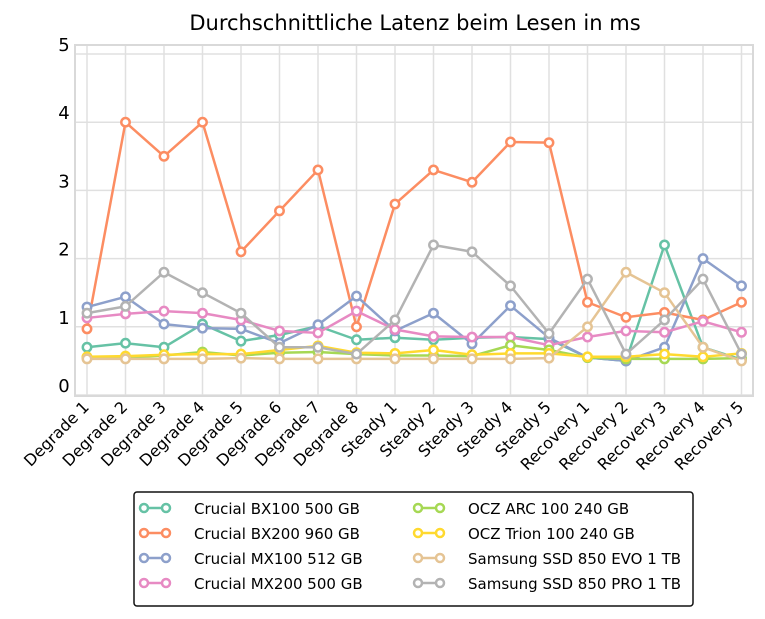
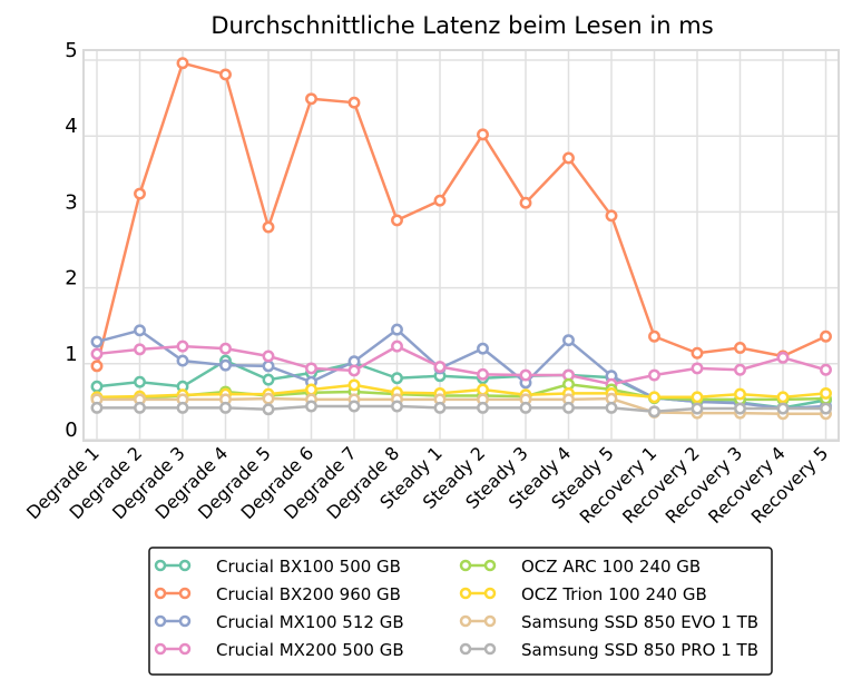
Samsung SSD 850 PRO 1 TB/Degrade 1: 1.2 -> 0.4
Crucial BX200 960 GB/Degrade 2: 4.0 -> 3.2
Samsung SSD 850 PRO 1 TB/Degrade 2: 1.3 -> 0.4
Crucial BX200 960 GB/Degrade 3: 3.5 -> 5.0
Samsung SSD 850 PRO 1 TB/Degrade 3: 1.8 -> 0.4
Crucial BX200 960 GB/Degrade 4: 4.0 -> 4.8
Samsung SSD 850 PRO 1 TB/Degrade 4: 1.5 -> 0.4
Crucial BX200 960 GB/Degrade 5: 2.1 -> 2.8
Samsung SSD 850 PRO 1 TB/Degrade 5: 1.2 -> 0.4
Crucial BX200 960 GB/Degrade 6: 2.7 -> 4.5
Samsung SSD 850 PRO 1 TB/Degrade 6: 0.7 -> 0.4
Crucial BX200 960 GB/Degrade 7: 3.3 -> 4.4
Samsung SSD 850 PRO 1 TB/Degrade 7: 0.7 -> 0.4
Crucial BX200 960 GB/Degrade 8: 1.0 -> 2.9
Samsung SSD 850 PRO 1 TB/Degrade 8: 0.6 -> 0.4
Crucial BX200 960 GB/Steady 1: 2.8 -> 3.1
Samsung SSD 850 PRO 1 TB/Steady 1: 1.1 -> 0.4
Crucial BX200 960 GB/Steady 2: 3.3 -> 4.0
Samsung SSD 850 PRO 1 TB/Steady 2: 2.2 -> 0.4
Samsung SSD 850 PRO 1 TB/Steady 3: 2.1 -> 0.4
Samsung SSD 850 PRO 1 TB/Steady 4: 1.6 -> 0.4
Crucial BX200 960 GB/Steady 5: 3.7 -> 3.0
Samsung SSD 850 PRO 1 TB/Steady 5: 0.9 -> 0.4
Samsung SSD 850 EVO 1 TB/Recovery 1: 1.0 -> 0.4
Samsung SSD 850 PRO 1 TB/Recovery 1: 1.7 -> 0.4
Samsung SSD 850 EVO 1 TB/Recovery 2: 1.8 -> 0.3
Samsung SSD 850 PRO 1 TB/Recovery 2: 0.6 -> 0.4
Crucial BX100 500 GB/Recovery 3: 2.2 -> 0.5
Crucial MX100 512 GB/Recovery 3: 0.7 -> 0.5
Samsung SSD 850 EVO 1 TB/Recovery 3: 1.5 -> 0.3
Samsung SSD 850 PRO 1 TB/Recovery 3: 1.1 -> 0.4
Crucial BX100 500 GB/Recovery 4: 0.7 -> 0.4
Crucial MX100 512 GB/Recovery 4: 2.0 -> 0.4
Samsung SSD 850 EVO 1 TB/Recovery 4: 0.7 -> 0.3
Samsung SSD 850 PRO 1 TB/Recovery 4: 1.7 -> 0.4
Crucial MX100 512 GB/Recovery 5: 1.6 -> 0.4
Samsung SSD 850 EVO 1 TB/Recovery 5: 0.5 -> 0.3
Samsung SSD 850 PRO 1 TB/Recovery 5: 0.6 -> 0.4
